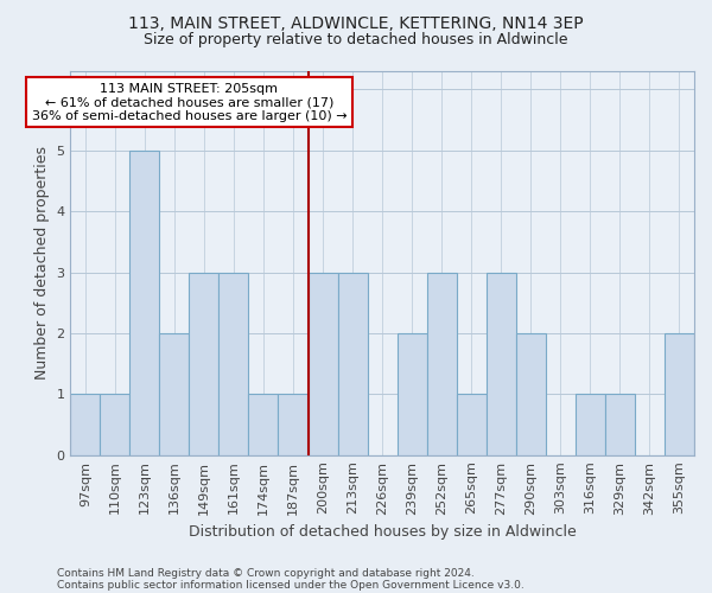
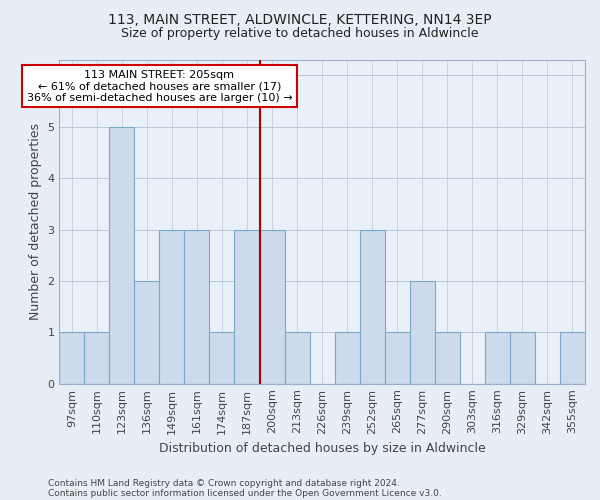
187sqm: 1 -> 3
213sqm: 3 -> 1
239sqm: 2 -> 1
277sqm: 3 -> 2
290sqm: 2 -> 1
355sqm: 2 -> 1
